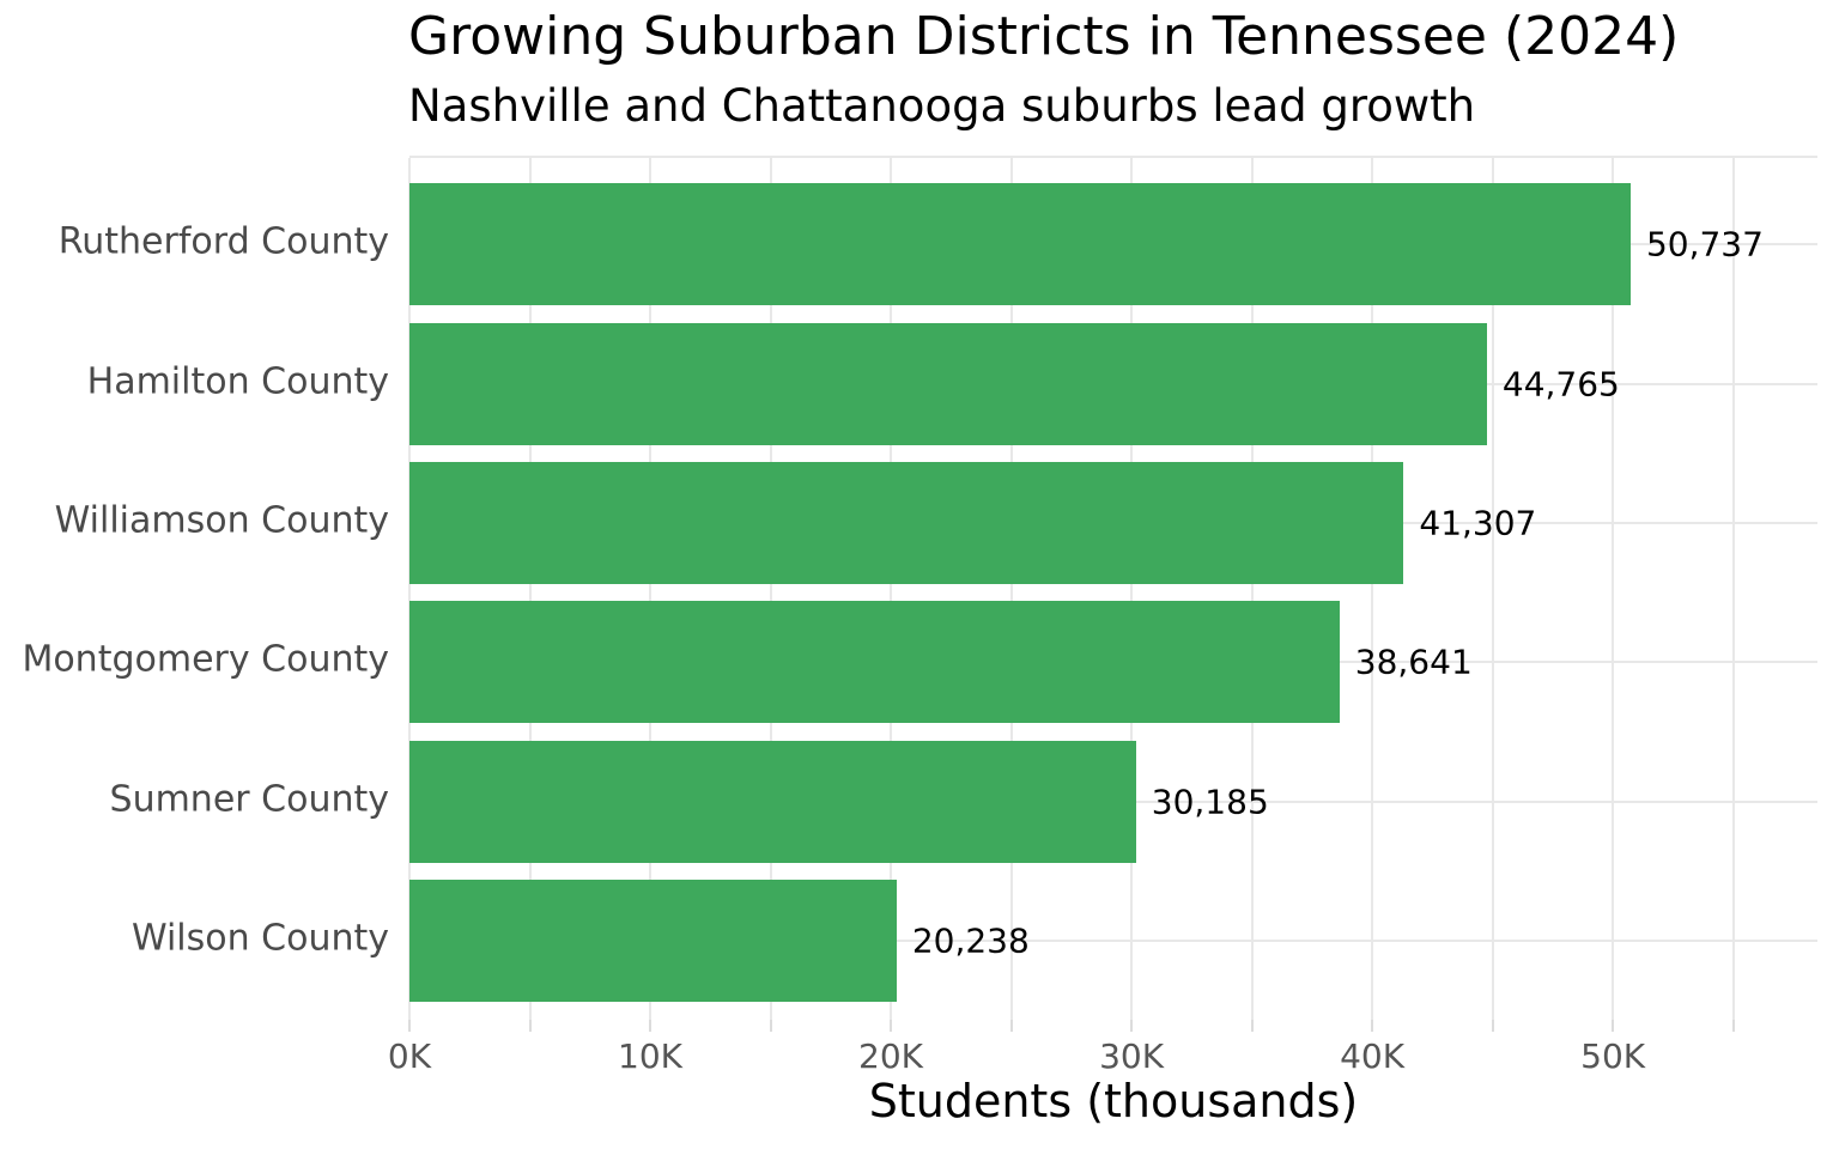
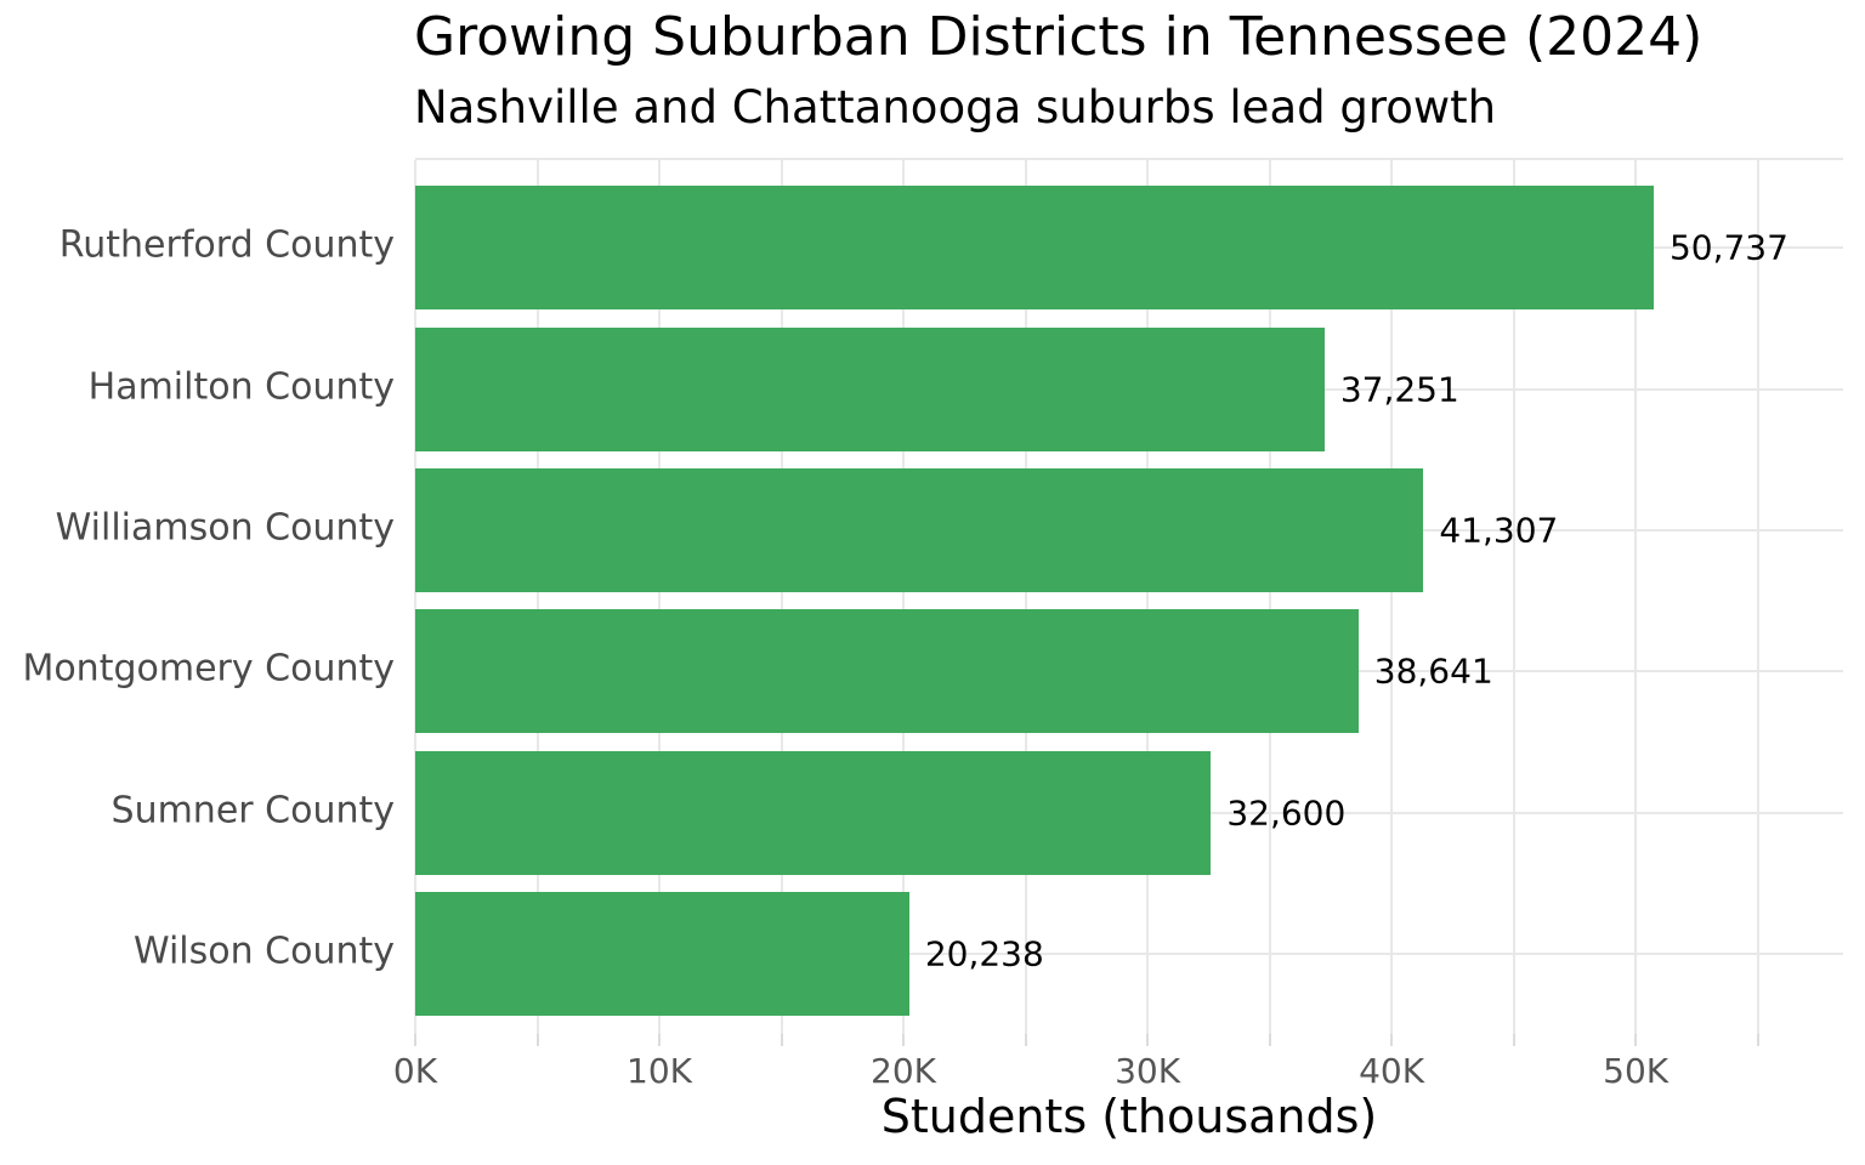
Hamilton County: 44,765 -> 37,251
Sumner County: 30,185 -> 32,600
